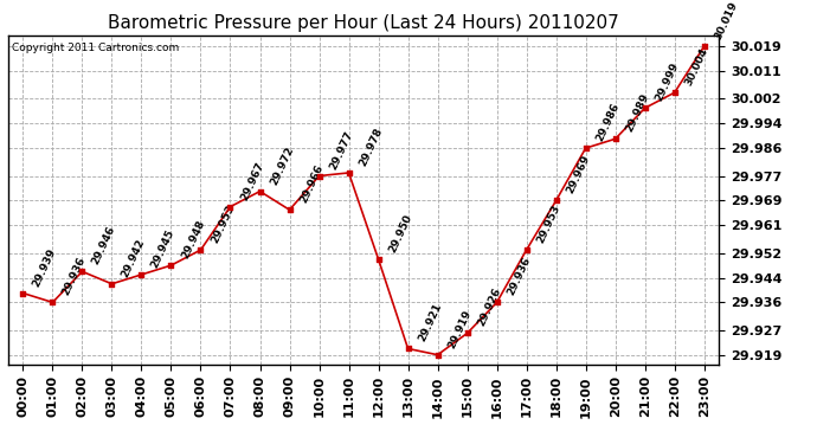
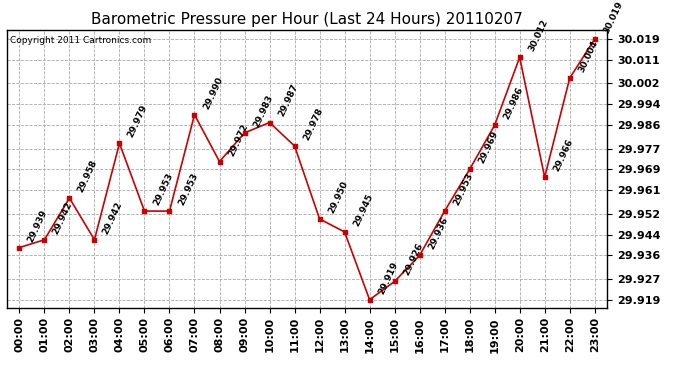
01:00: 29.936 -> 29.942
02:00: 29.946 -> 29.958
04:00: 29.945 -> 29.979
05:00: 29.948 -> 29.953
07:00: 29.967 -> 29.990
09:00: 29.966 -> 29.983
10:00: 29.977 -> 29.987
13:00: 29.921 -> 29.945
20:00: 29.989 -> 30.012
21:00: 29.999 -> 29.966
